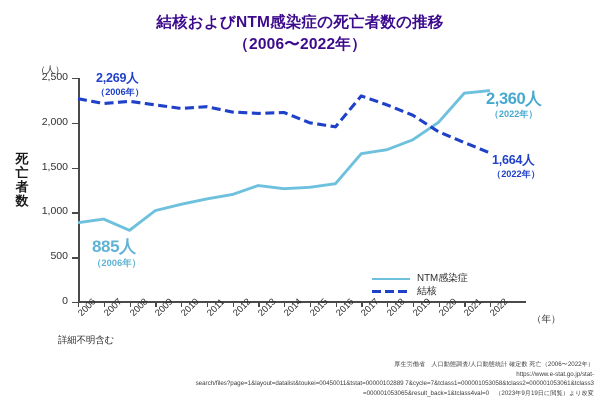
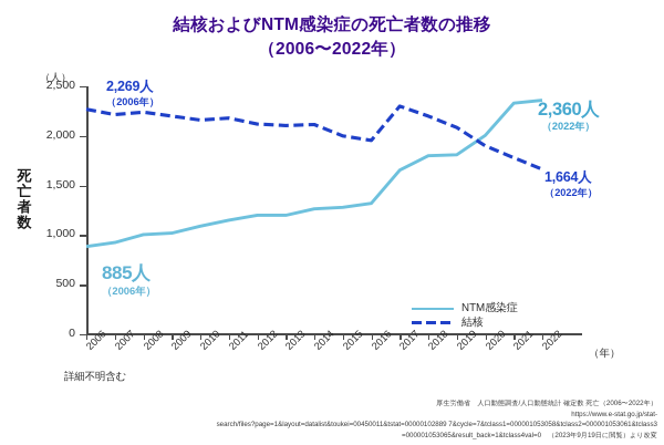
NTM感染症/2008: 800 -> 1000
NTM感染症/2013: 1300 -> 1200
NTM感染症/2018: 1700 -> 1800
